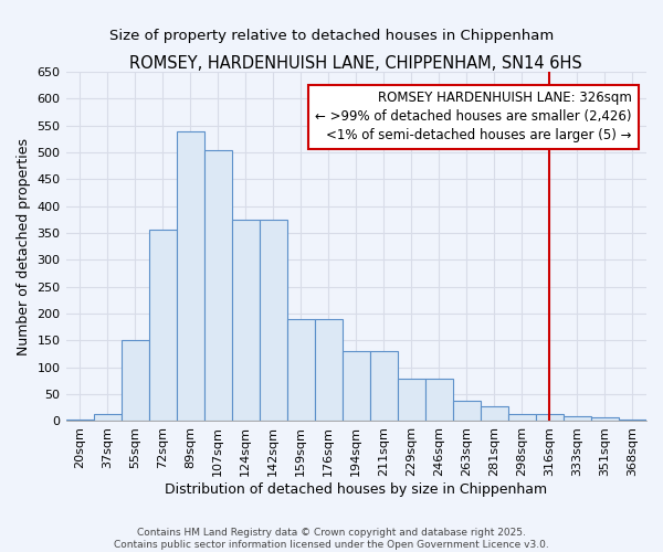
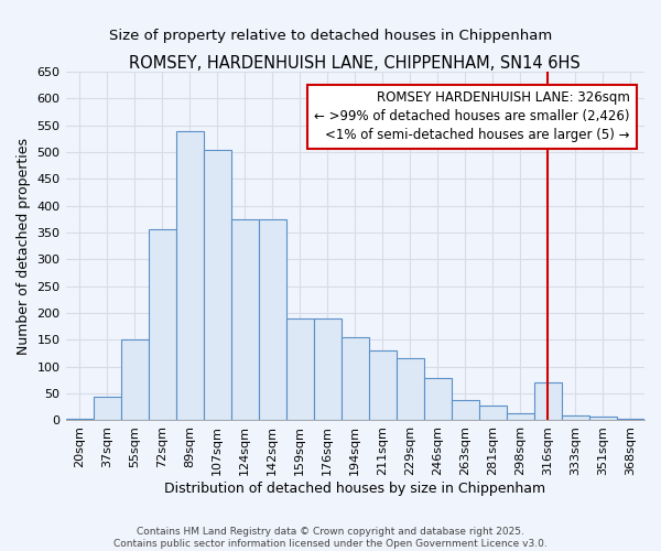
37sqm: 13 -> 45
194sqm: 130 -> 155
229sqm: 80 -> 115
316sqm: 13 -> 70
